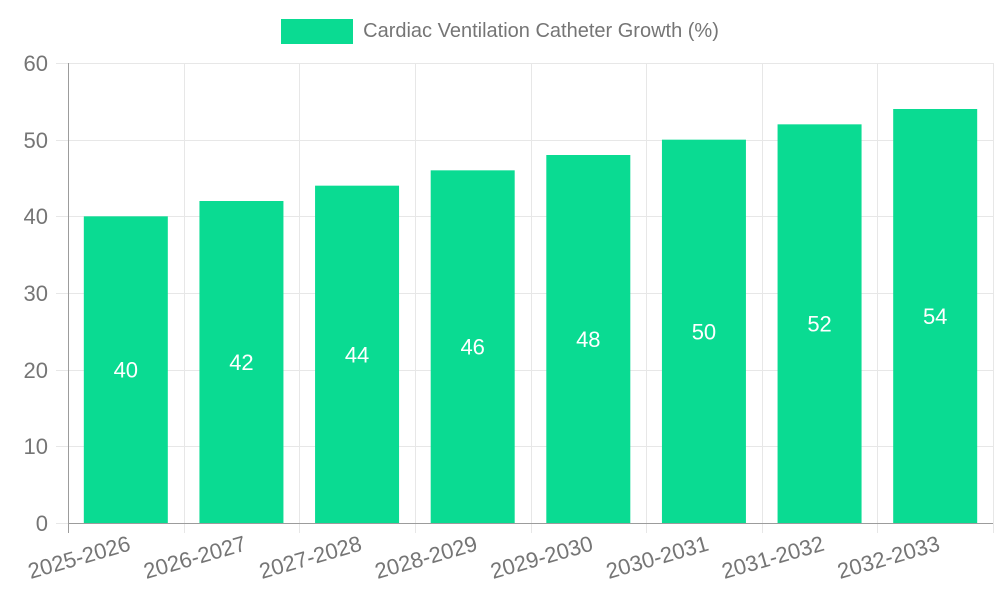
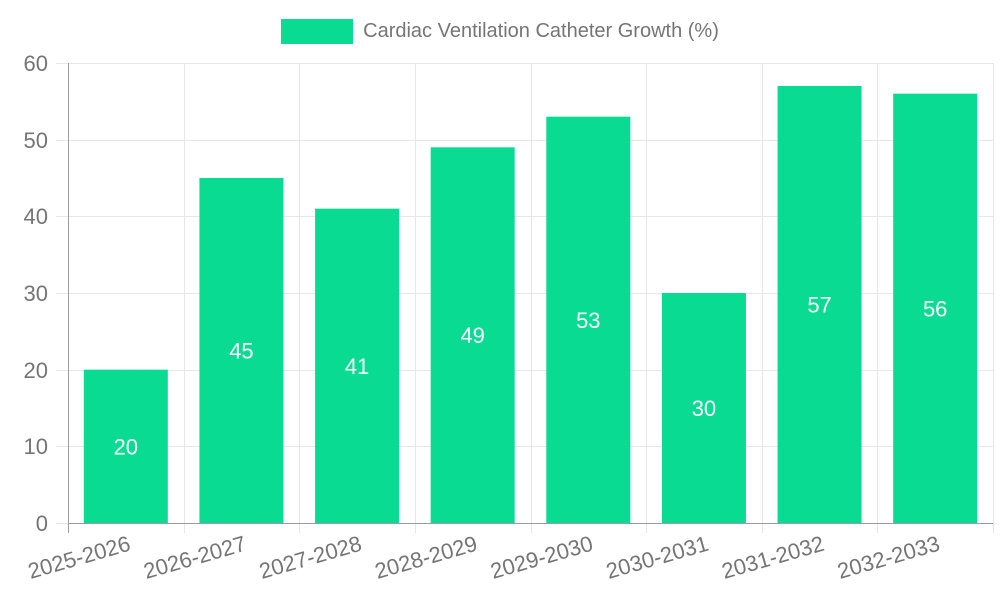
2025-2026: 40 -> 20
2026-2027: 42 -> 45
2027-2028: 44 -> 41
2028-2029: 46 -> 49
2029-2030: 48 -> 53
2030-2031: 50 -> 30
2031-2032: 52 -> 57
2032-2033: 54 -> 56
